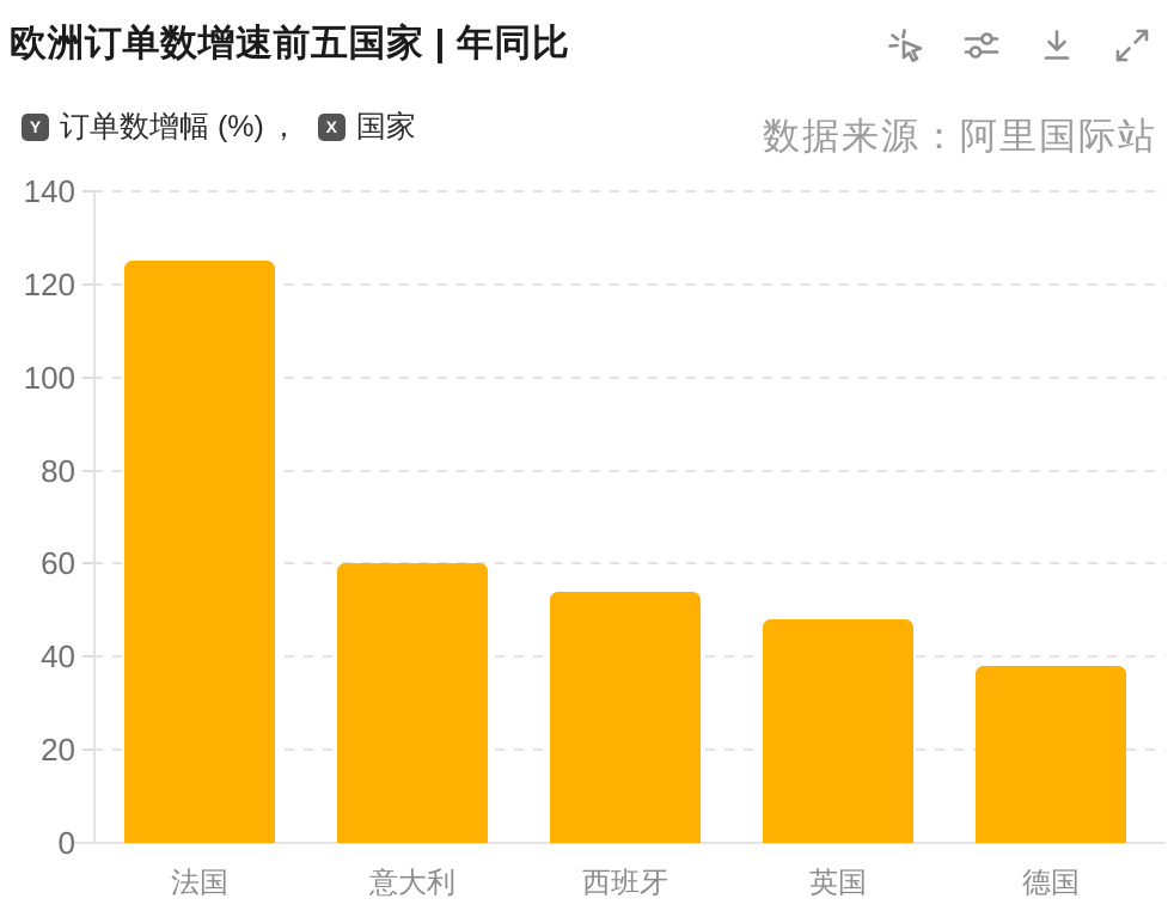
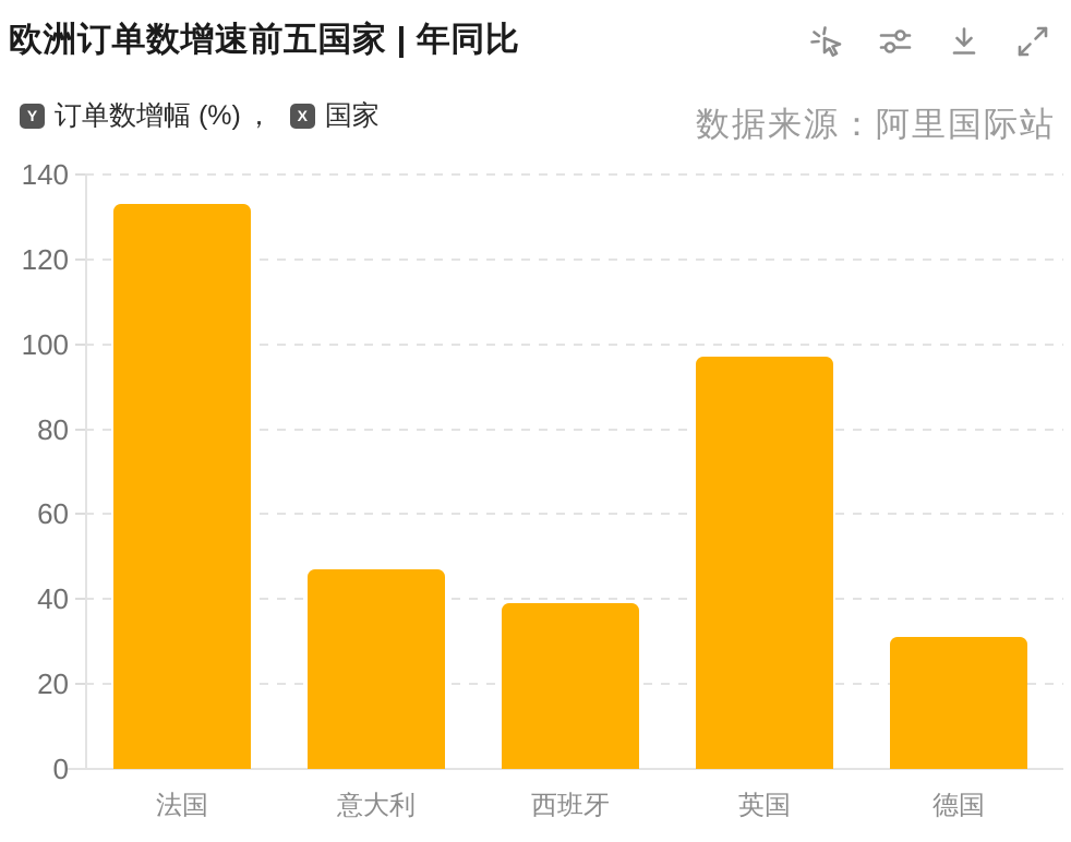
法国: 125 -> 133
意大利: 60 -> 47
西班牙: 54 -> 39
英国: 48 -> 97
德国: 38 -> 31
